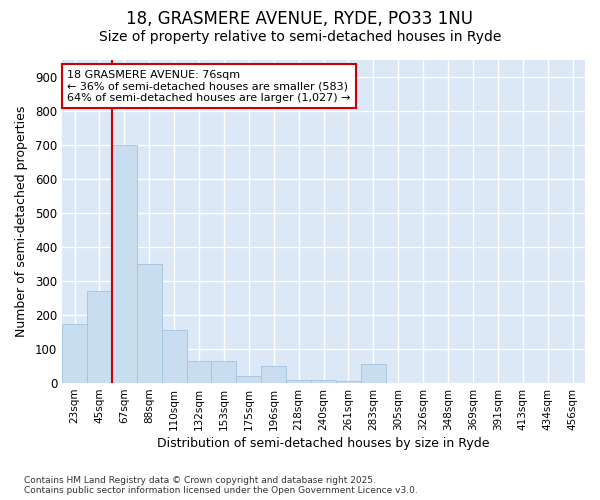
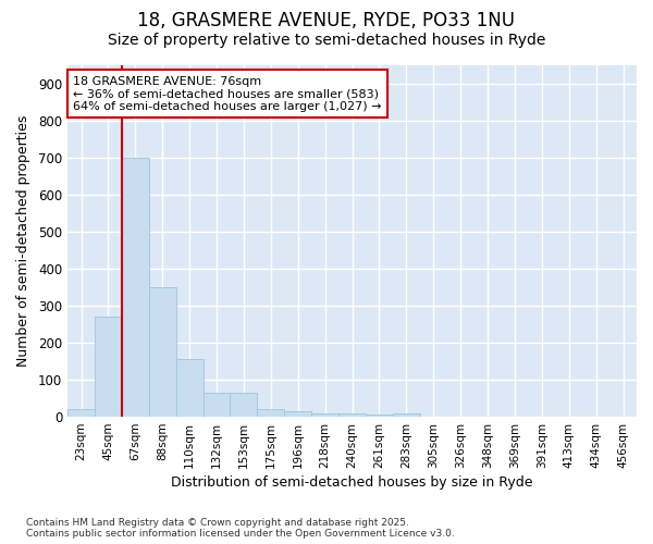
23sqm: 175 -> 20
196sqm: 50 -> 15
283sqm: 55 -> 8
